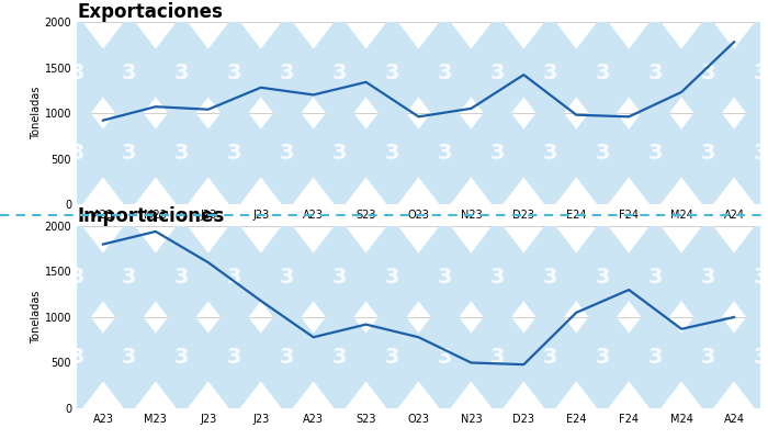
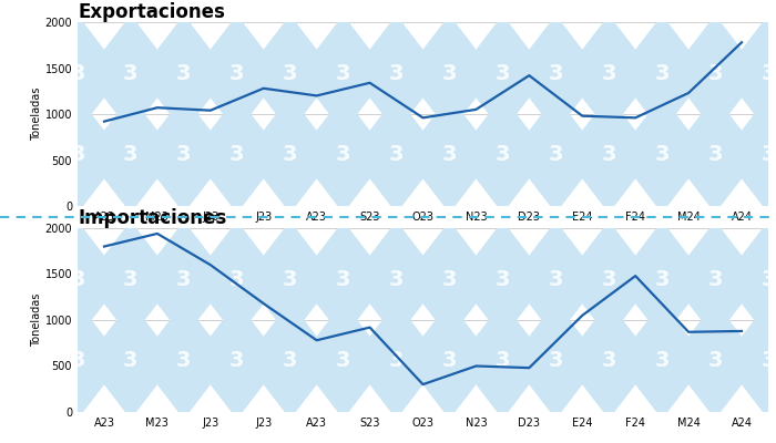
Importaciones/O23: 780 -> 300
Importaciones/F24: 1300 -> 1480
Importaciones/A24: 1000 -> 880
